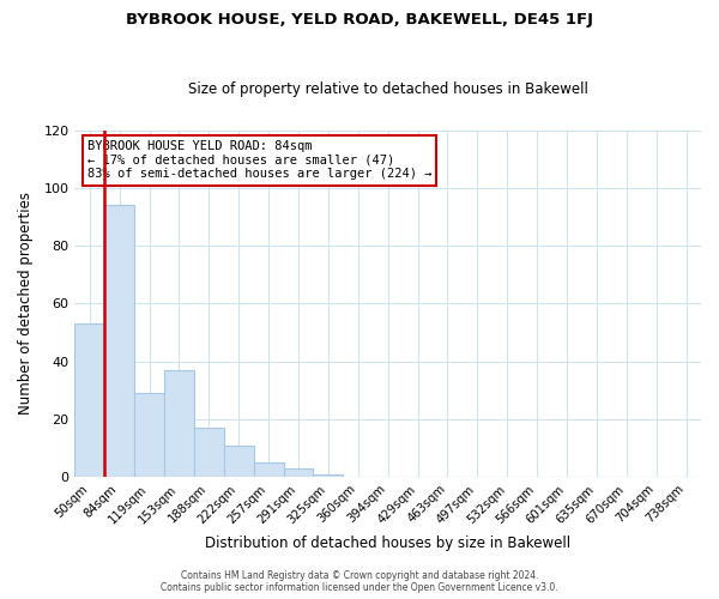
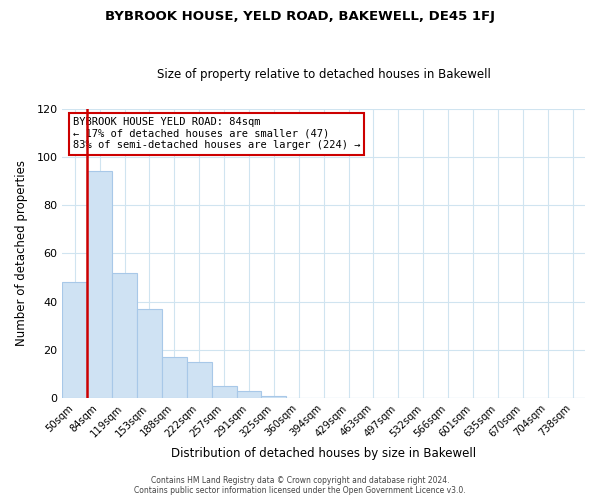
50sqm: 53 -> 48
119sqm: 29 -> 52
222sqm: 11 -> 15
